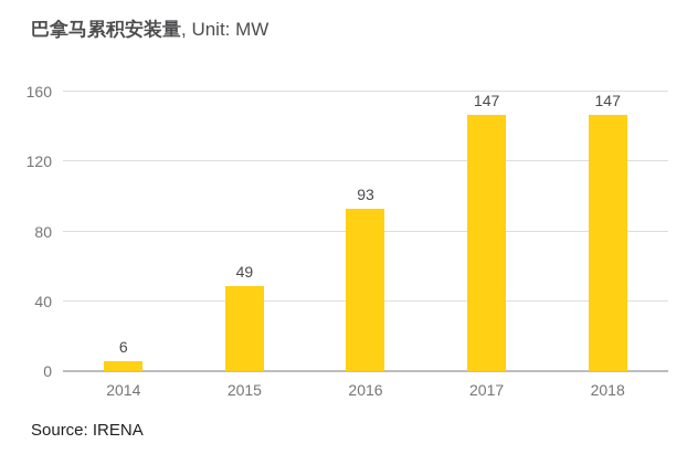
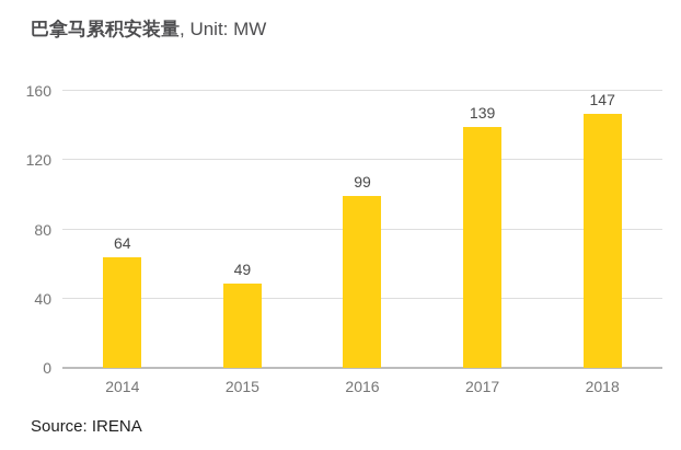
2014: 6 -> 64
2016: 93 -> 99
2017: 147 -> 139
